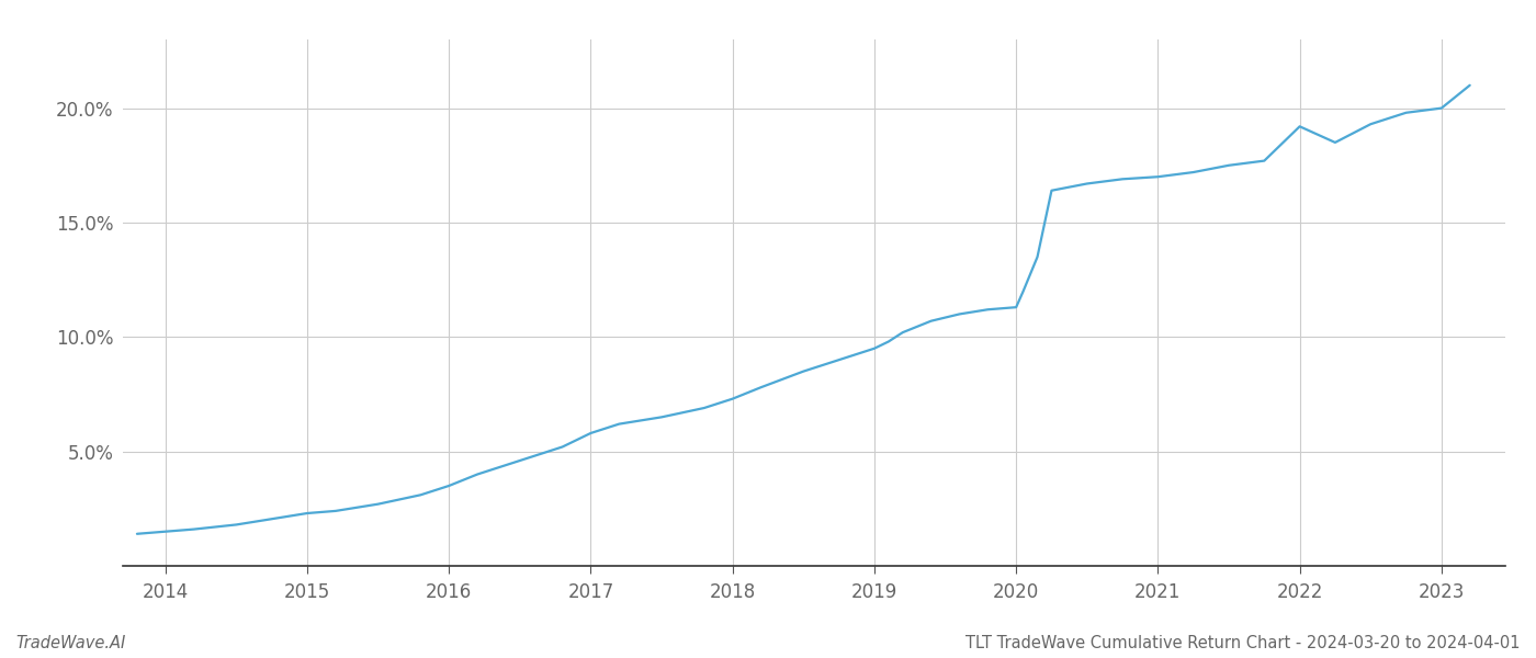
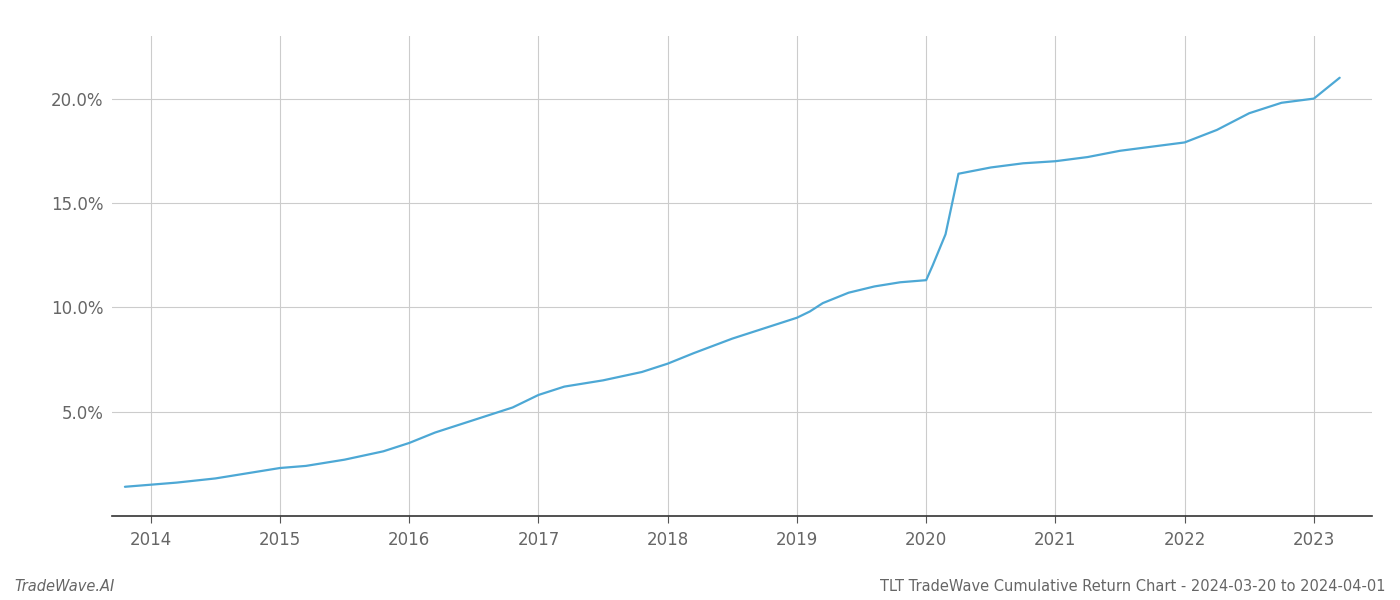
2022: 19.2% -> 17.9%
